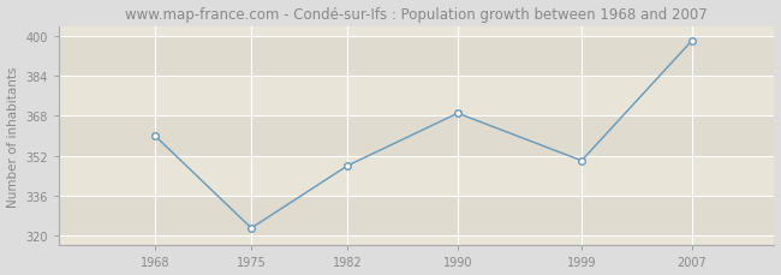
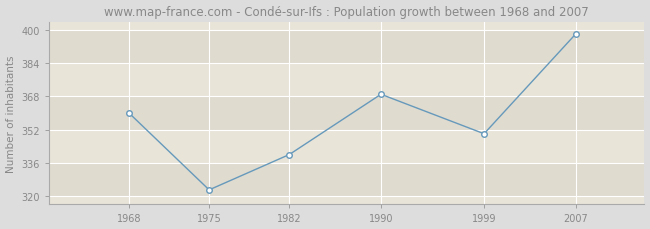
1982: 348 -> 340
